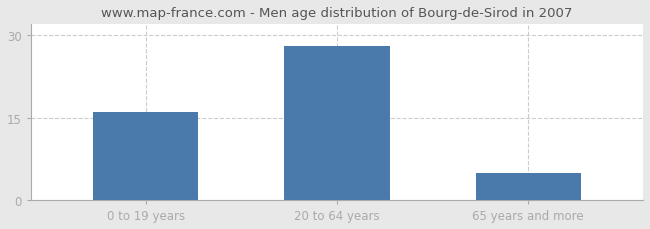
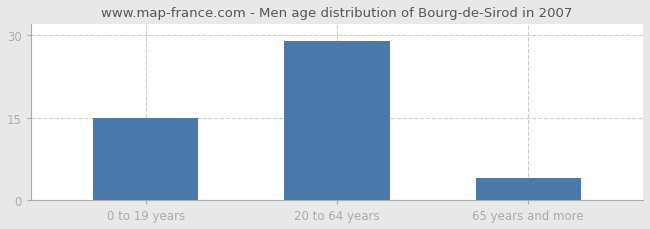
0 to 19 years: 16 -> 15
20 to 64 years: 28 -> 29
65 years and more: 5 -> 4
